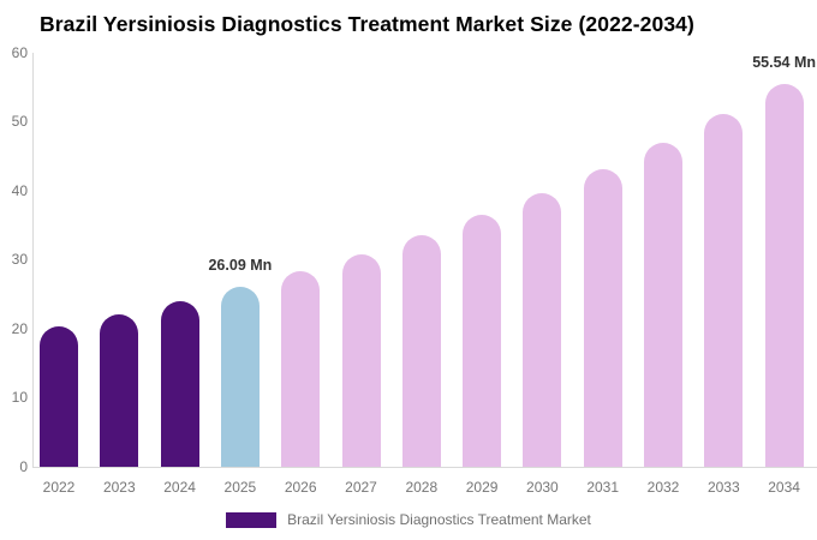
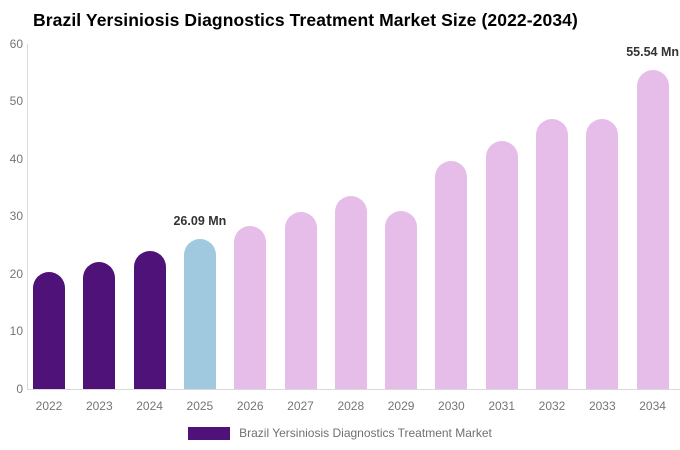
2029: 37 -> 31
2033: 51 -> 47
